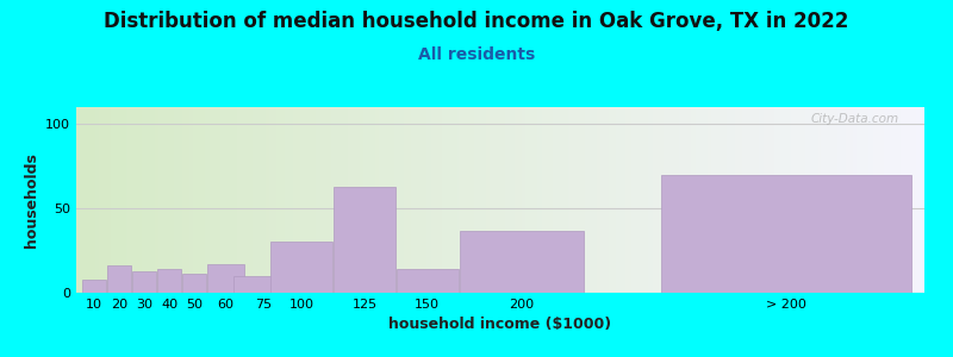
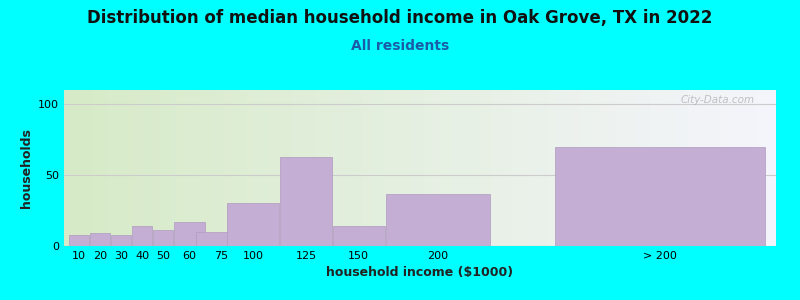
20: 16 -> 9
30: 13 -> 8
